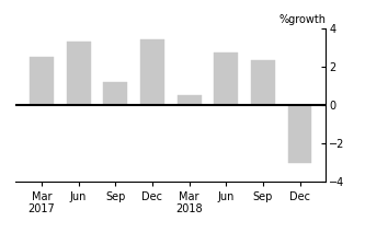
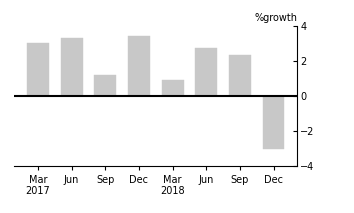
Mar 2017: 2.5 -> 3.0
Mar 2018: 0.5 -> 0.9
